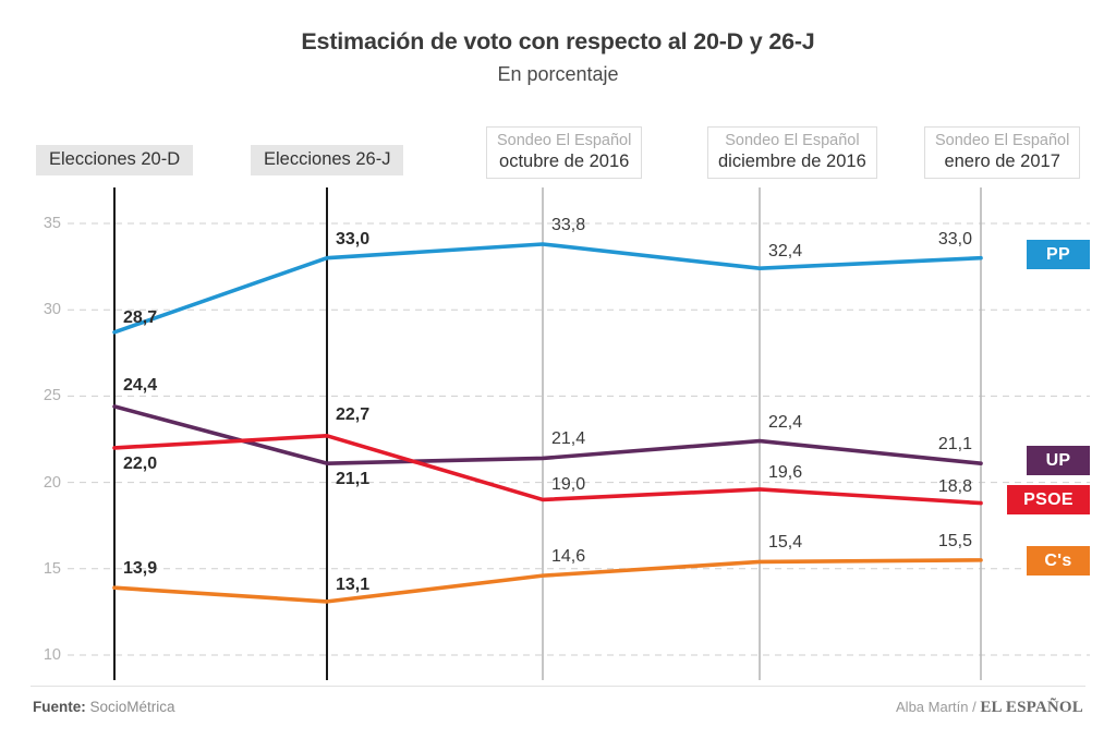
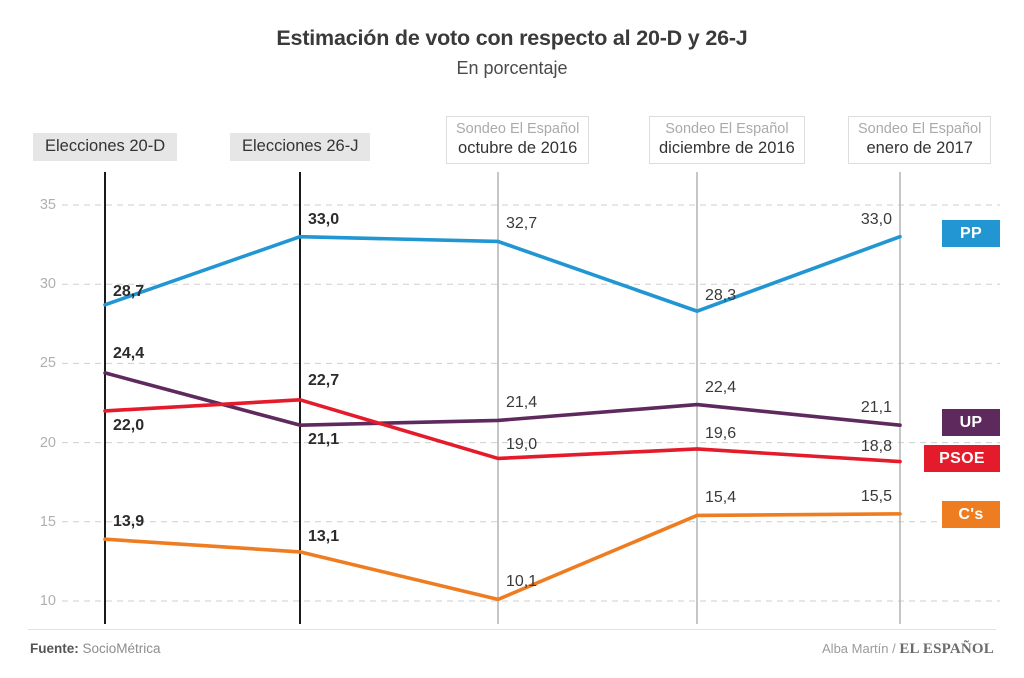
PP/Sondeo El Español octubre de 2016: 33,8 -> 32,7
C's/Sondeo El Español octubre de 2016: 14,6 -> 10,1
PP/Sondeo El Español diciembre de 2016: 32,4 -> 28,3
